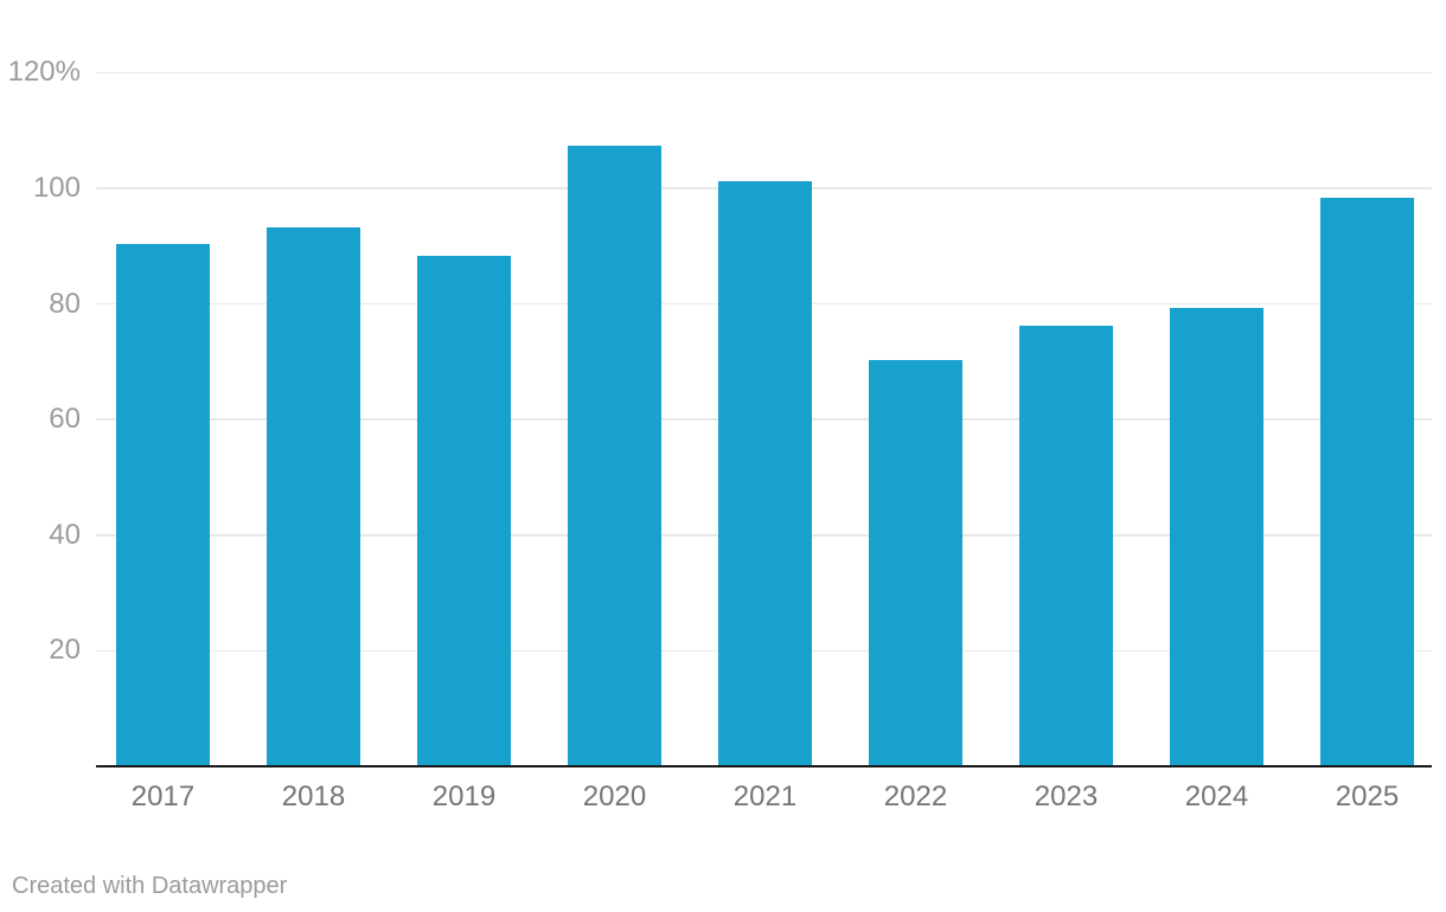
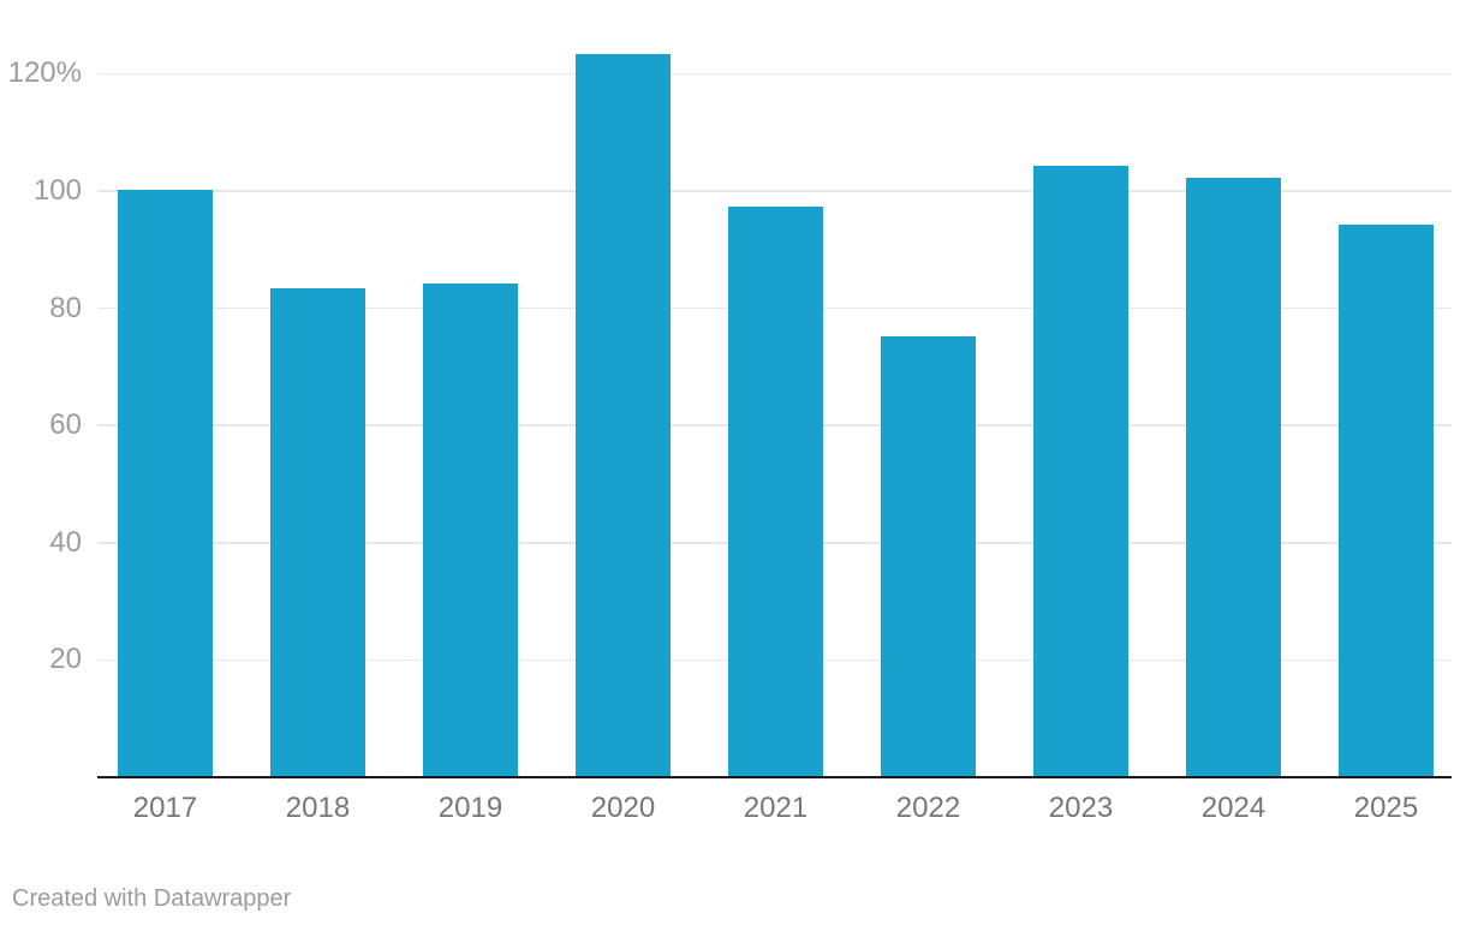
2017: 90% -> 100%
2018: 93% -> 83%
2019: 88% -> 84%
2020: 107% -> 123%
2021: 101% -> 97%
2022: 70% -> 75%
2023: 76% -> 104%
2024: 79% -> 102%
2025: 98% -> 94%
